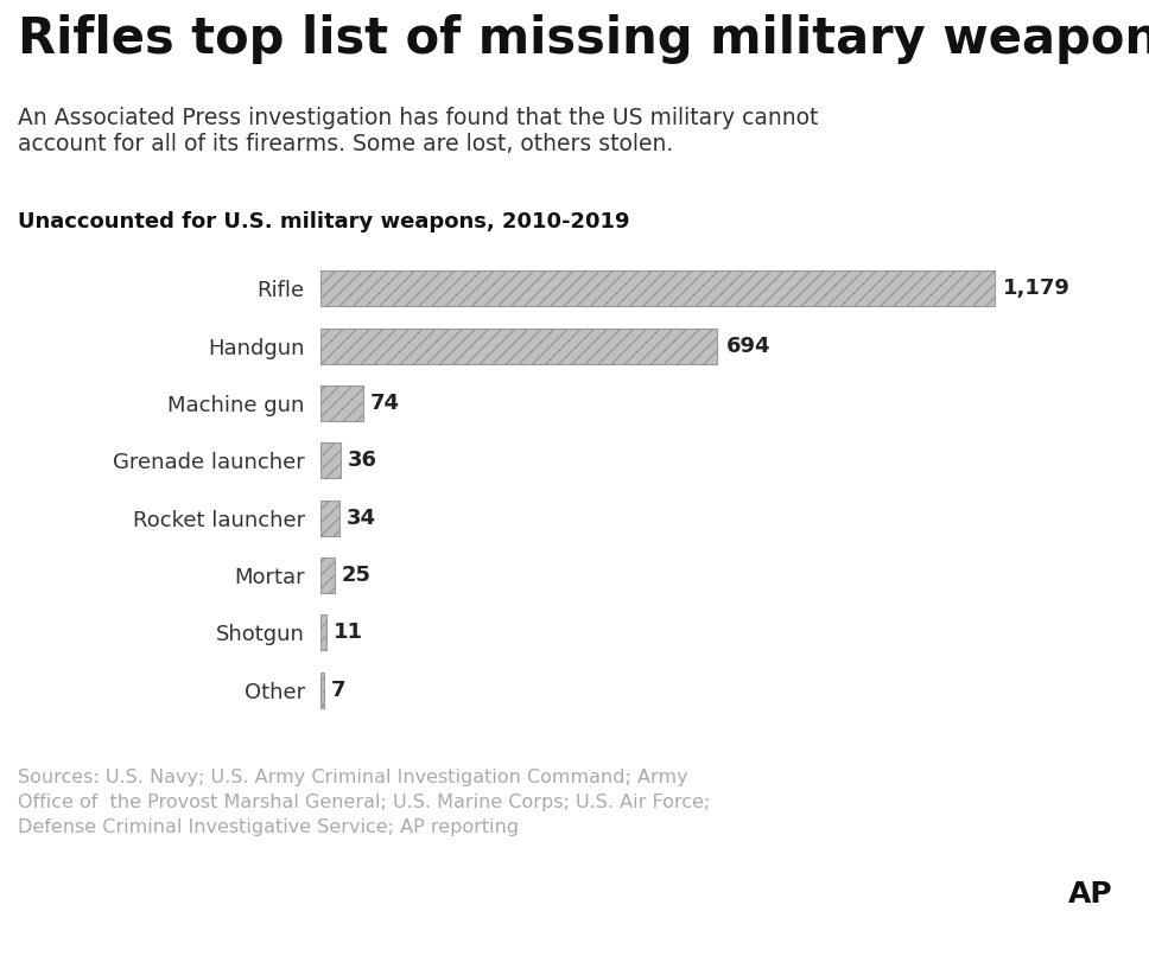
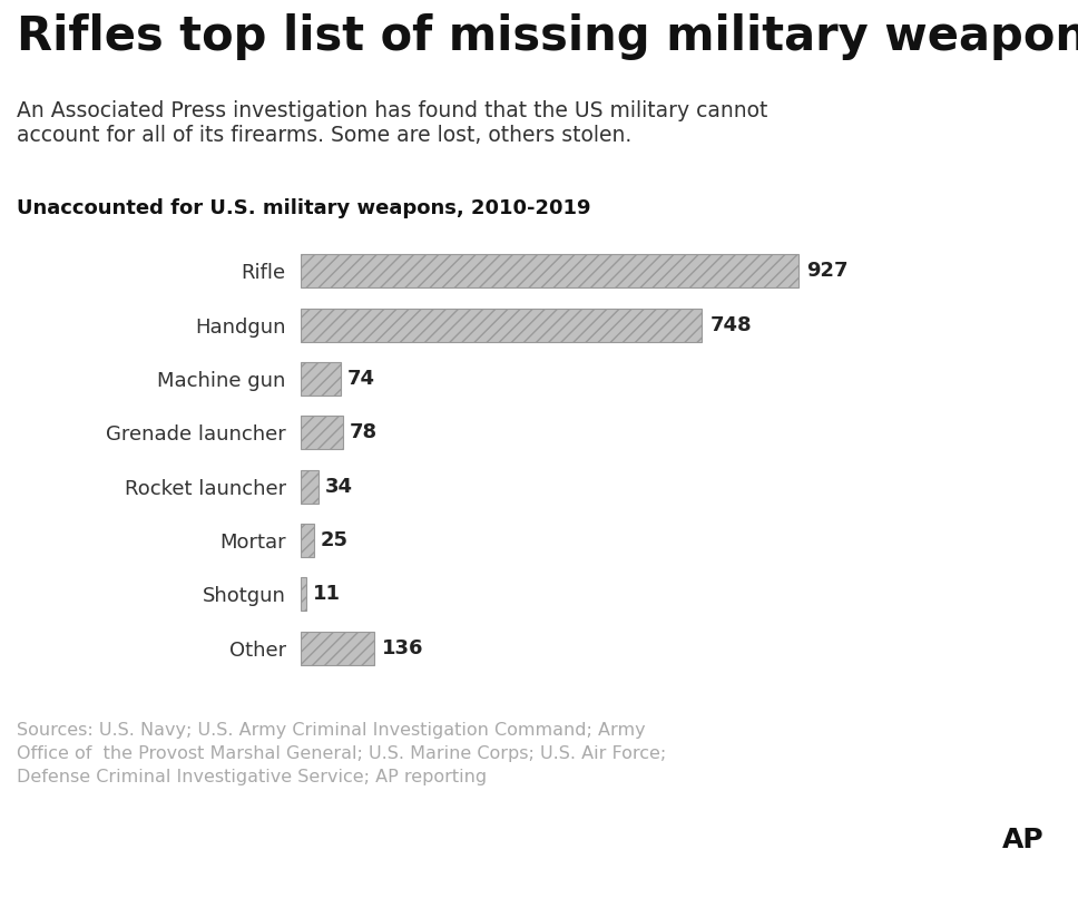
Rifle: 1,179 -> 927
Handgun: 694 -> 748
Grenade launcher: 36 -> 78
Other: 7 -> 136
